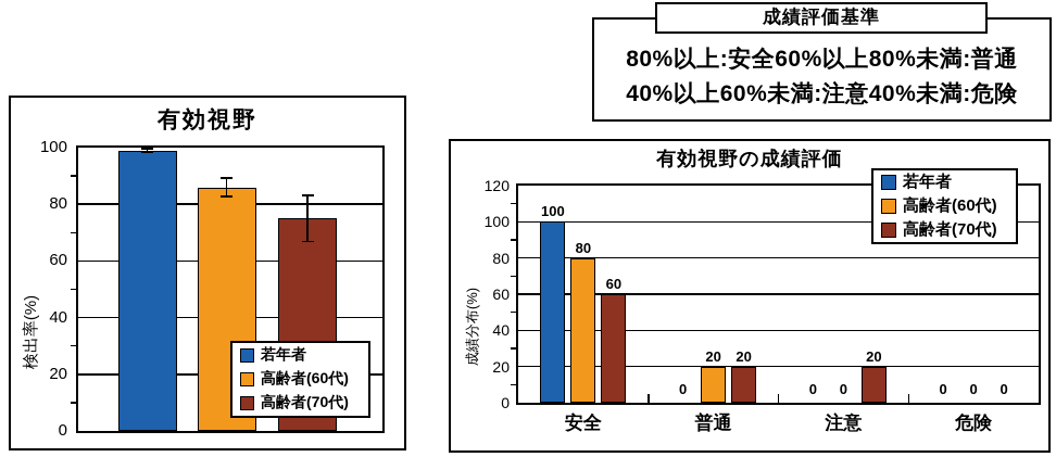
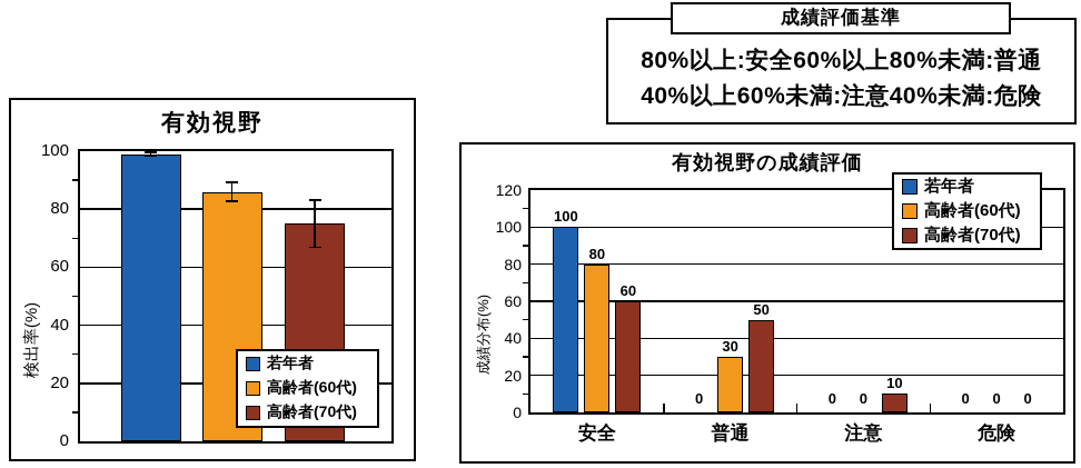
有効視野の成績評価/高齢者(60代)/普通: 20 -> 30
有効視野の成績評価/高齢者(70代)/普通: 20 -> 50
有効視野の成績評価/高齢者(70代)/注意: 20 -> 10
